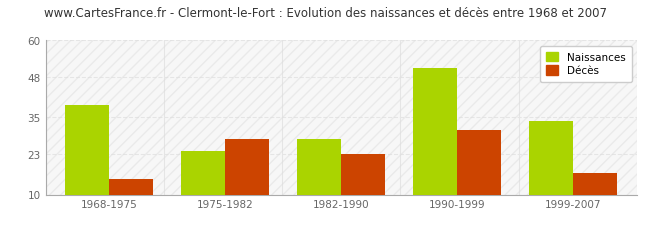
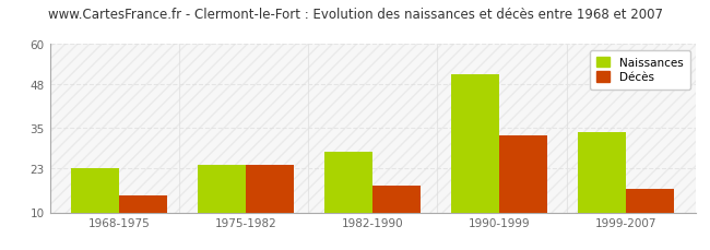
Naissances/1968-1975: 39 -> 23
Décès/1975-1982: 28 -> 24
Décès/1982-1990: 23 -> 18
Décès/1990-1999: 31 -> 33
